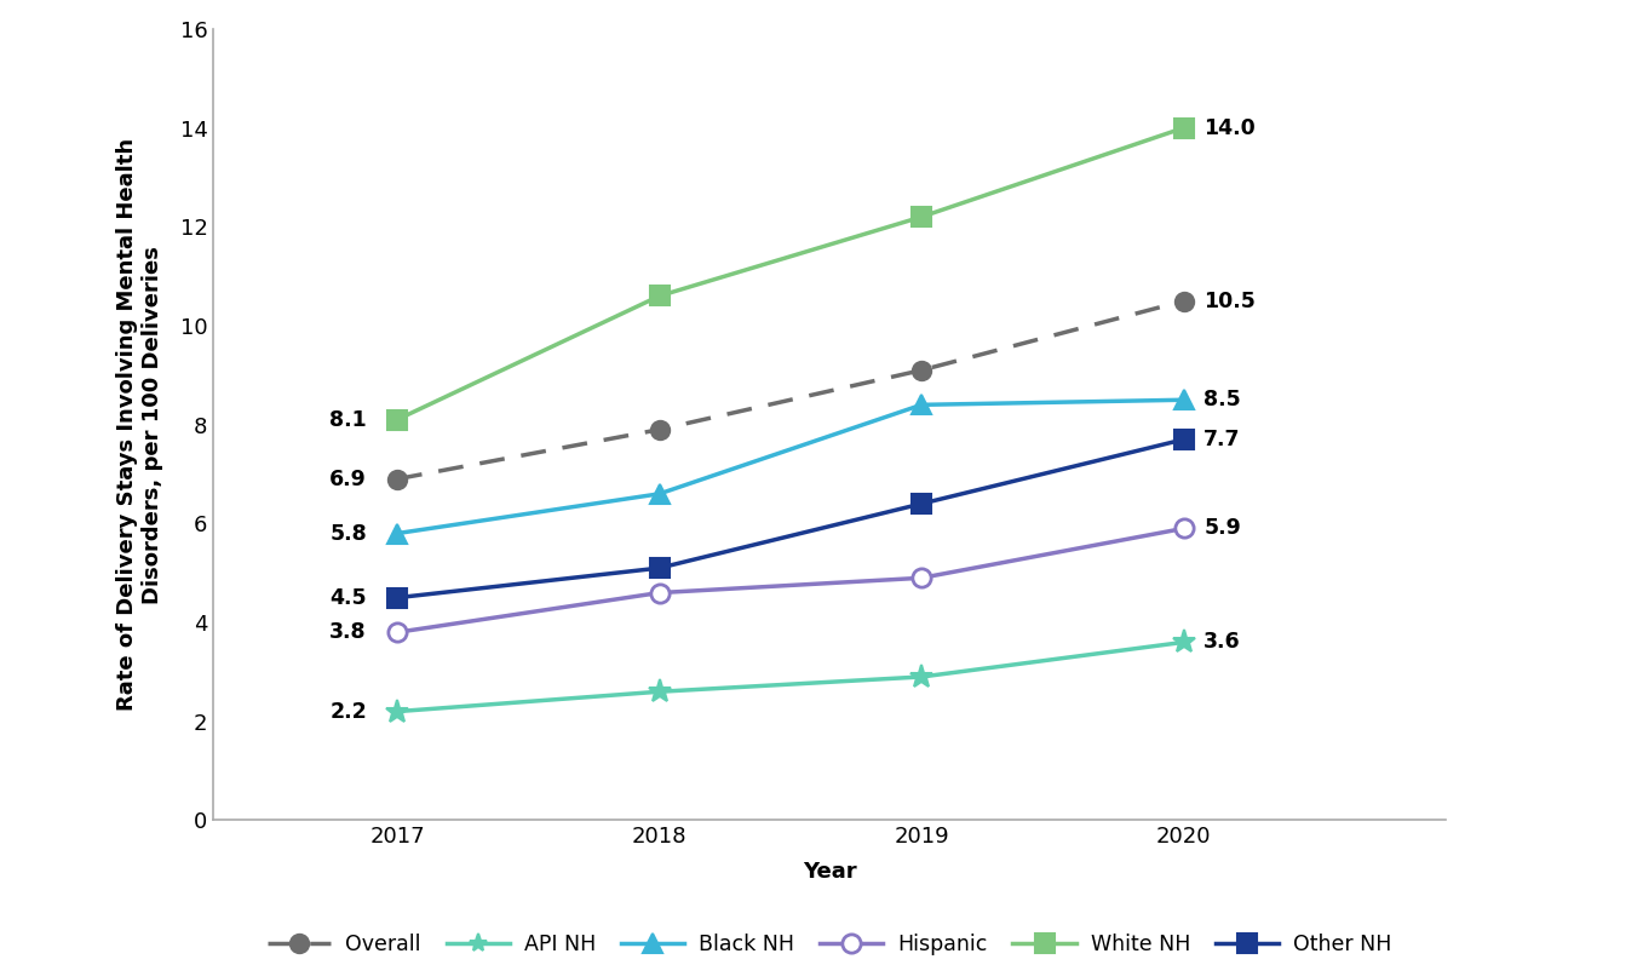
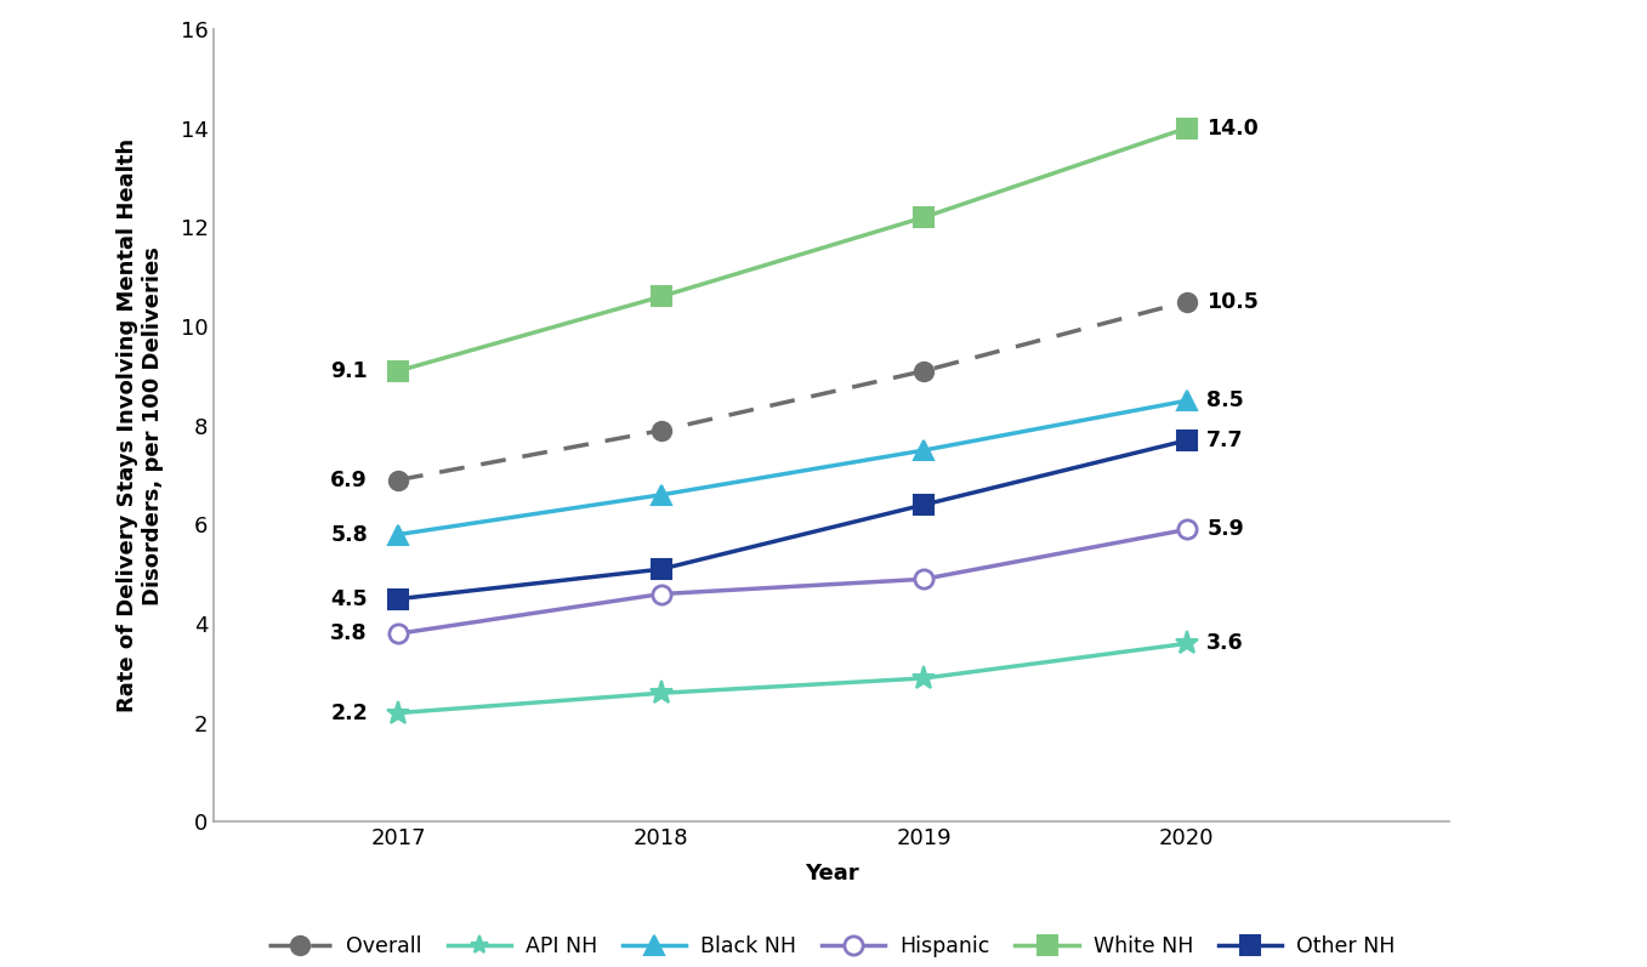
White NH/2017: 8.1 -> 9.1
Black NH/2019: 8.4 -> 7.5
